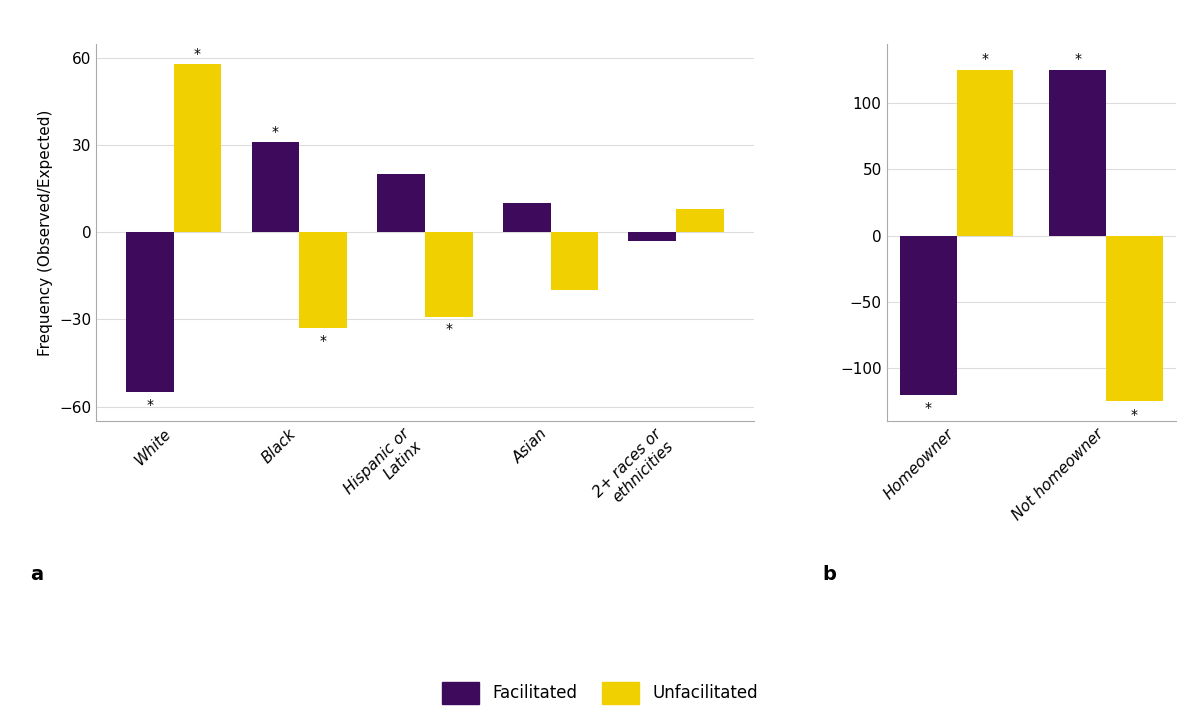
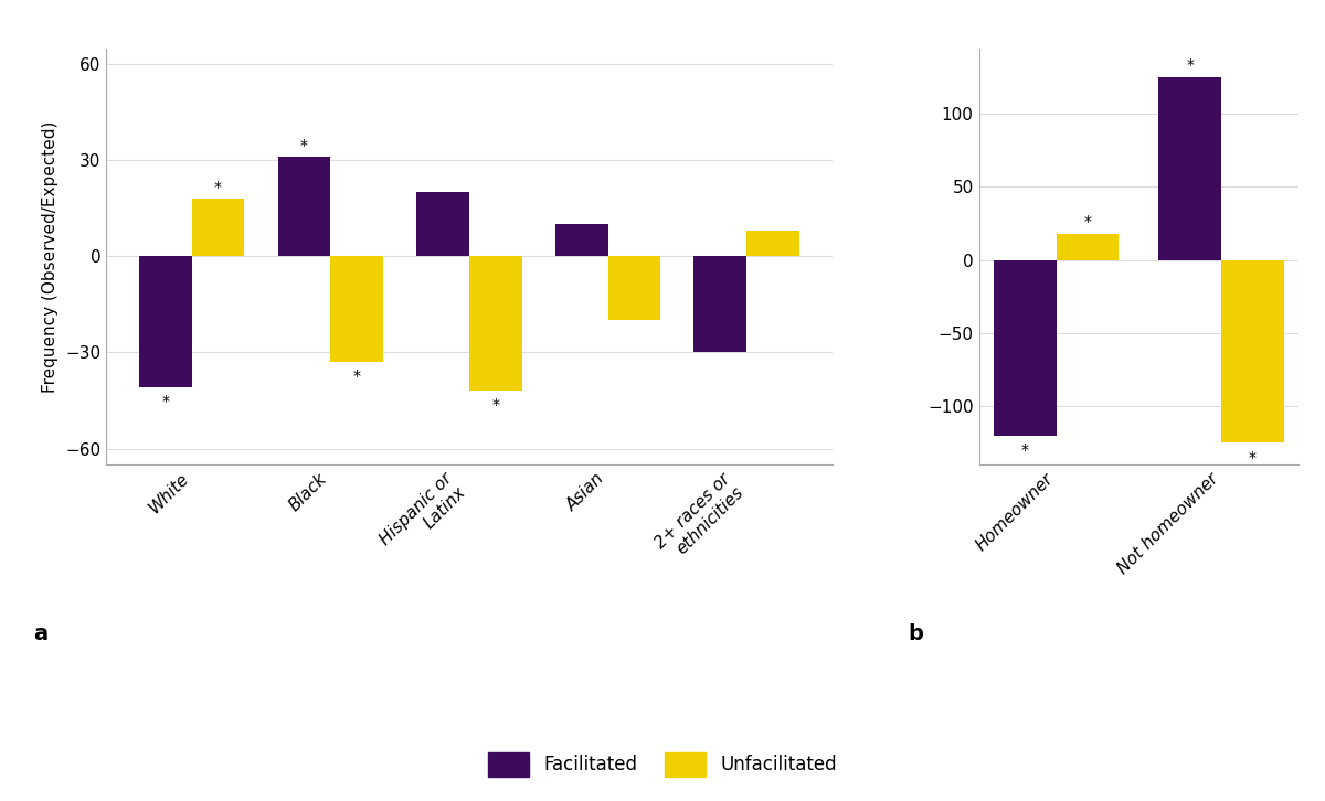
Facilitated/White: -55 -> -41
Unfacilitated/White: 58 -> 18
Unfacilitated/Hispanic or Latinx: -29 -> -42
Facilitated/2+ races or ethnicities: -3 -> -30
Unfacilitated/Homeowner: 125 -> 18
